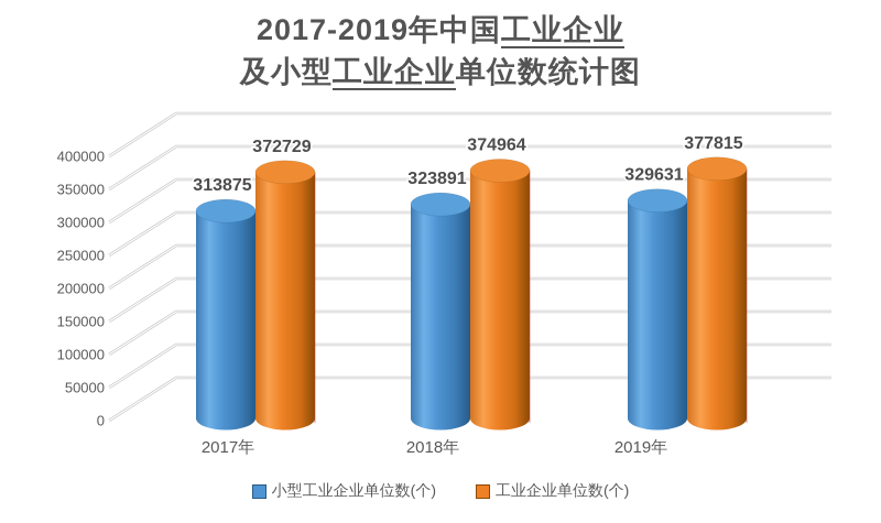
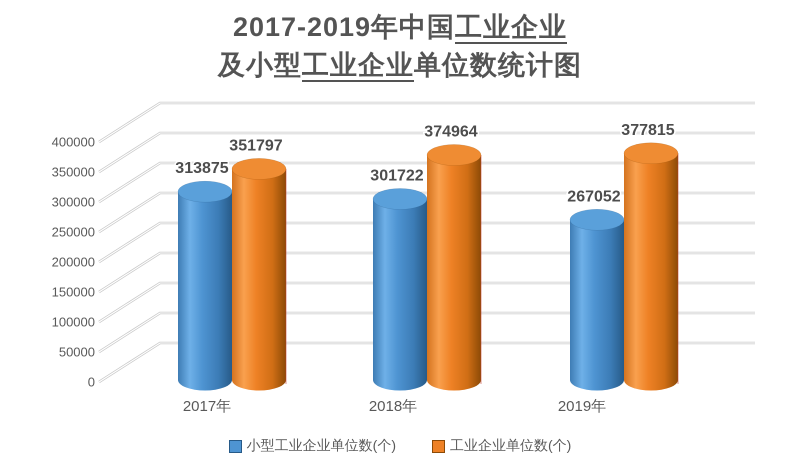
工业企业单位数(个)/2017年: 372729 -> 351797
小型工业企业单位数(个)/2018年: 323891 -> 301722
小型工业企业单位数(个)/2019年: 329631 -> 267052
